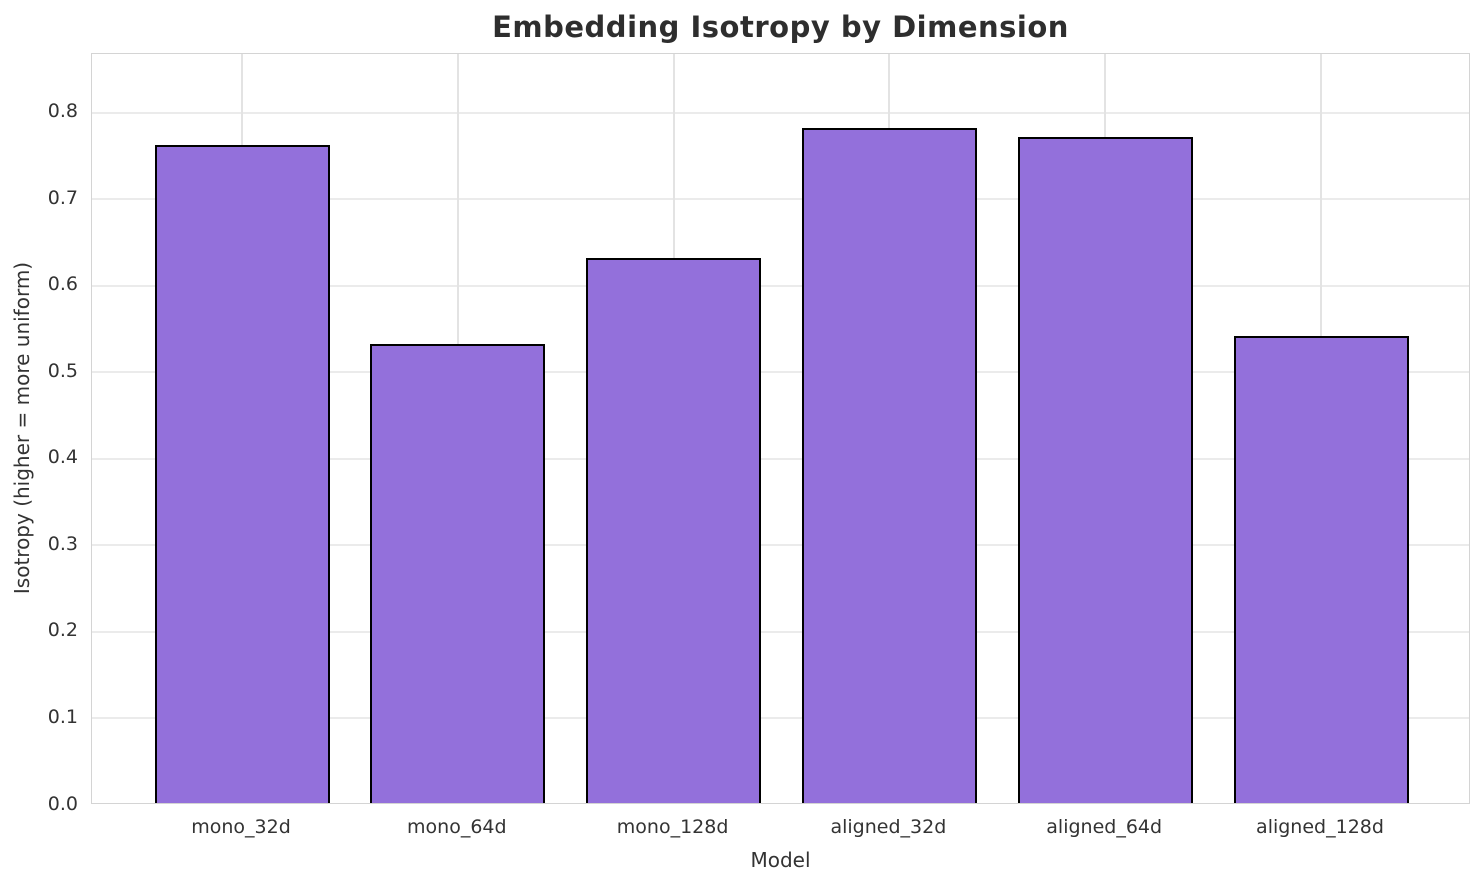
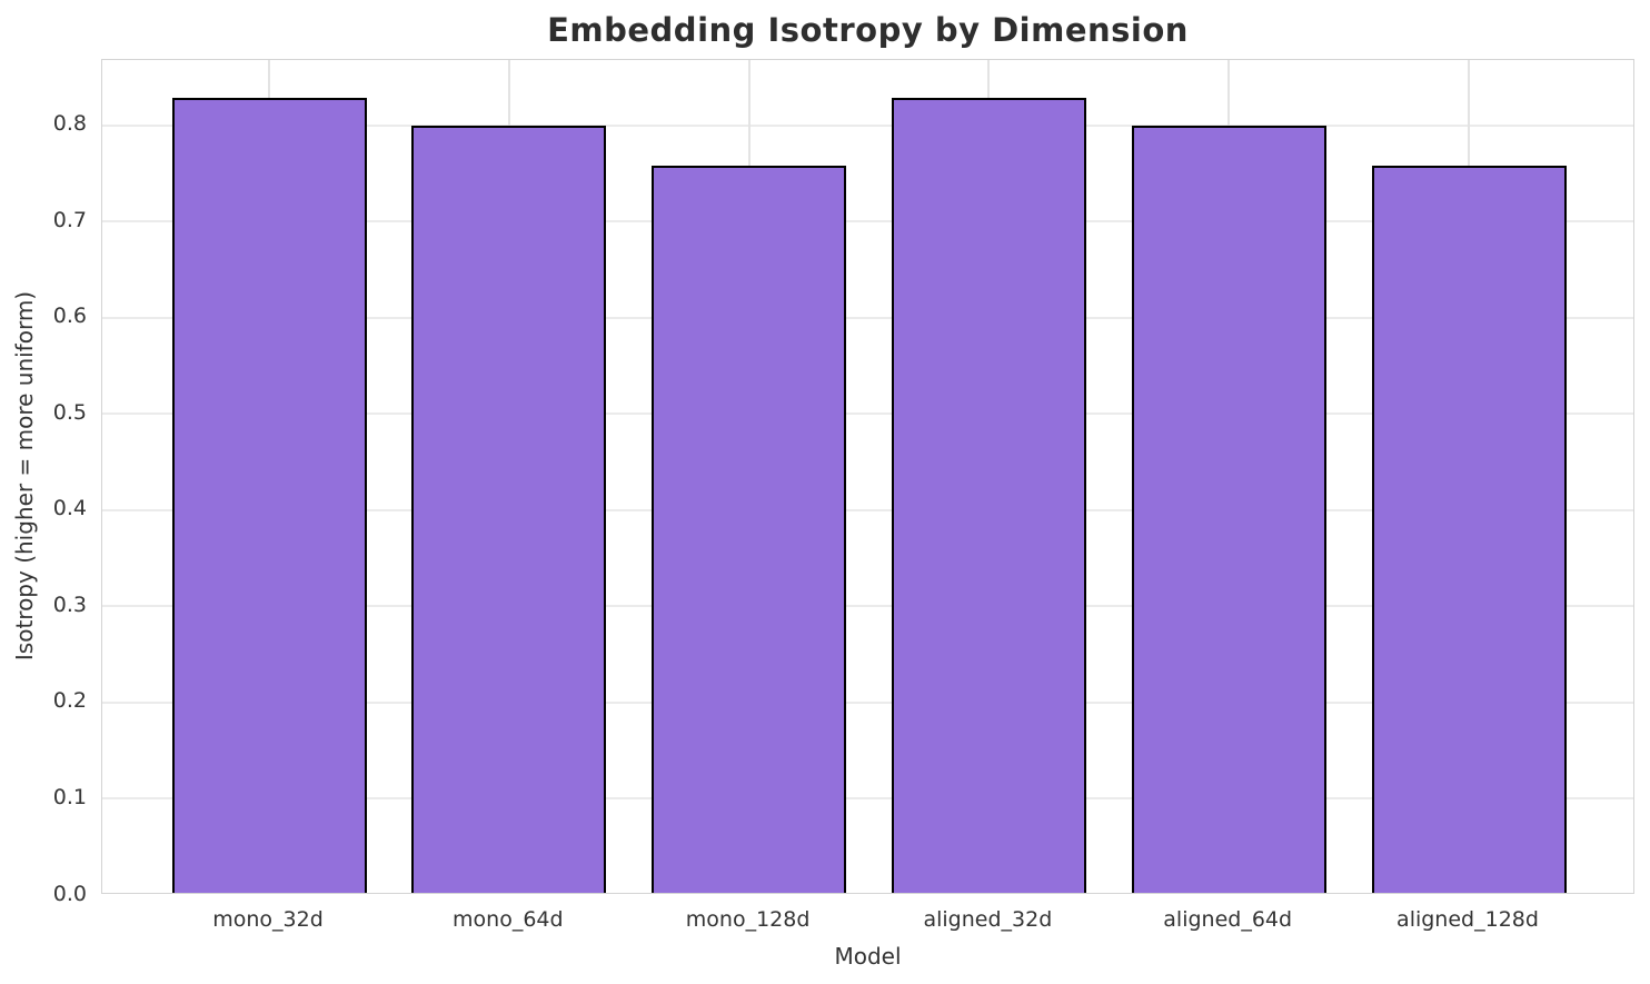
mono_32d: 0.76 -> 0.83
mono_64d: 0.53 -> 0.80
mono_128d: 0.63 -> 0.76
aligned_32d: 0.78 -> 0.83
aligned_64d: 0.77 -> 0.80
aligned_128d: 0.54 -> 0.76
